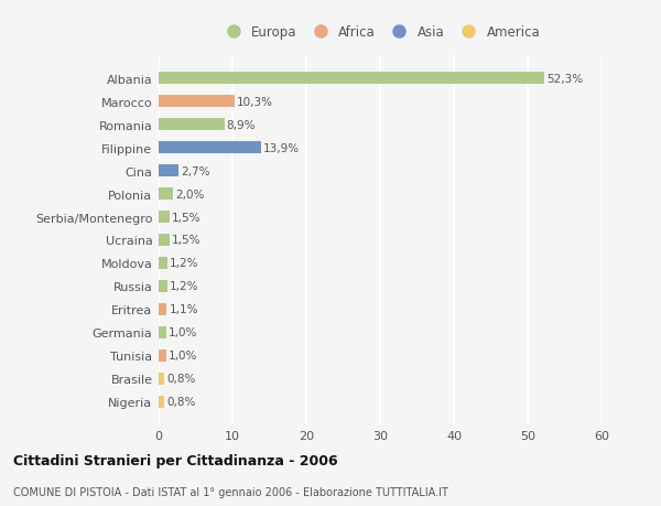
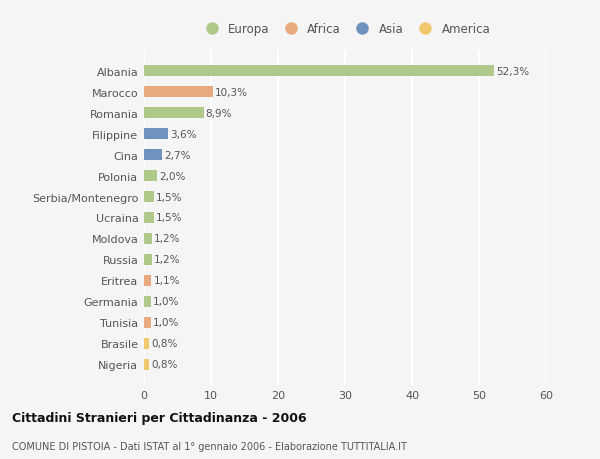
Filippine: 13,9% -> 3,6%
